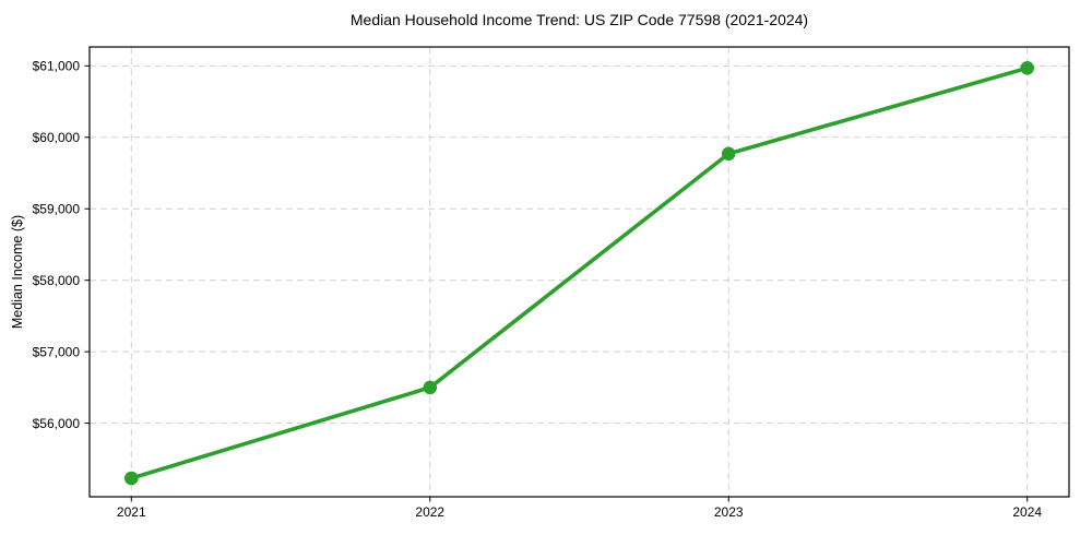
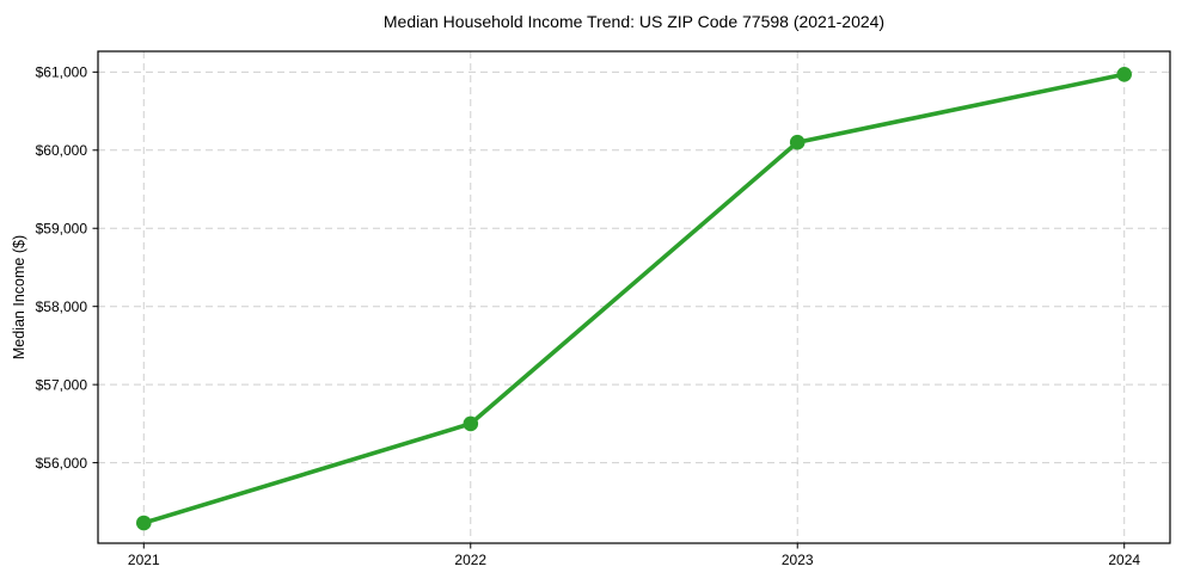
2023: $59800 -> $60100
